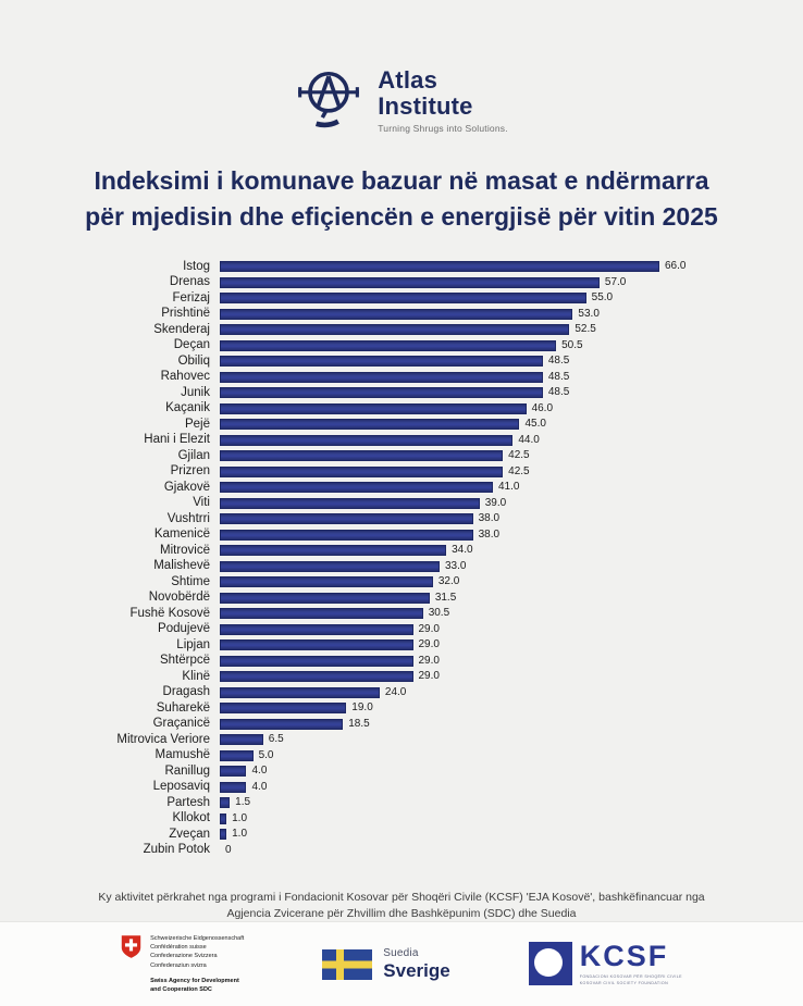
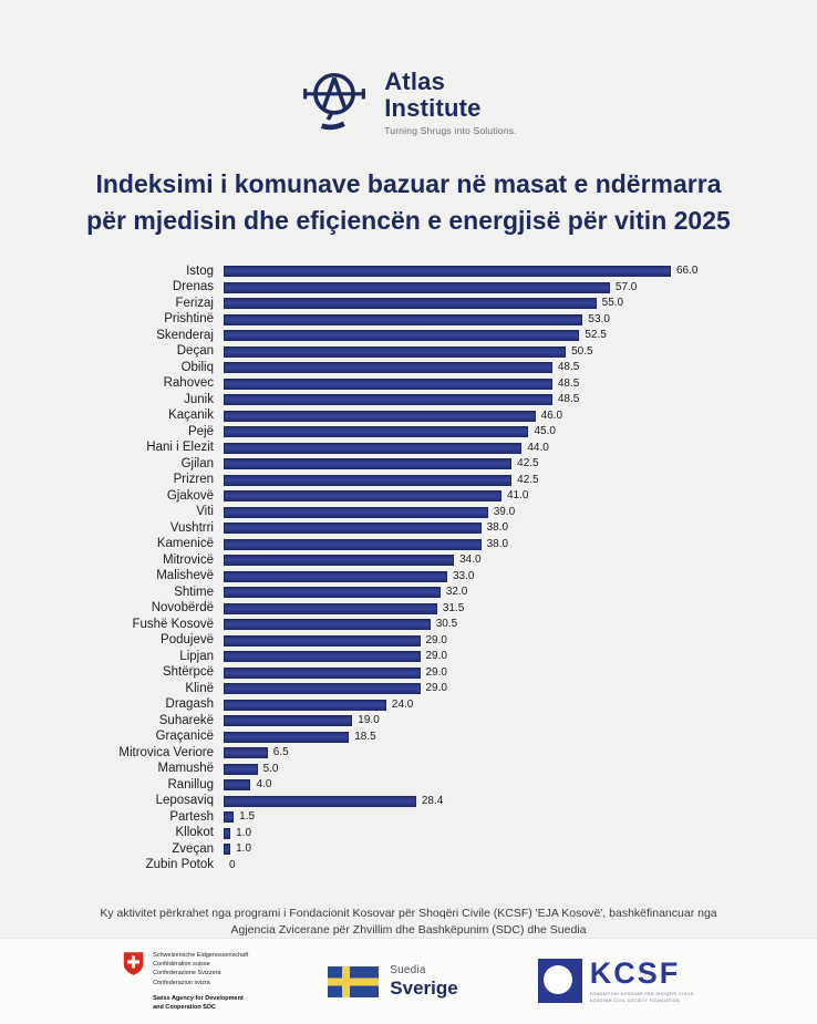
Leposaviq: 4.0 -> 28.4
